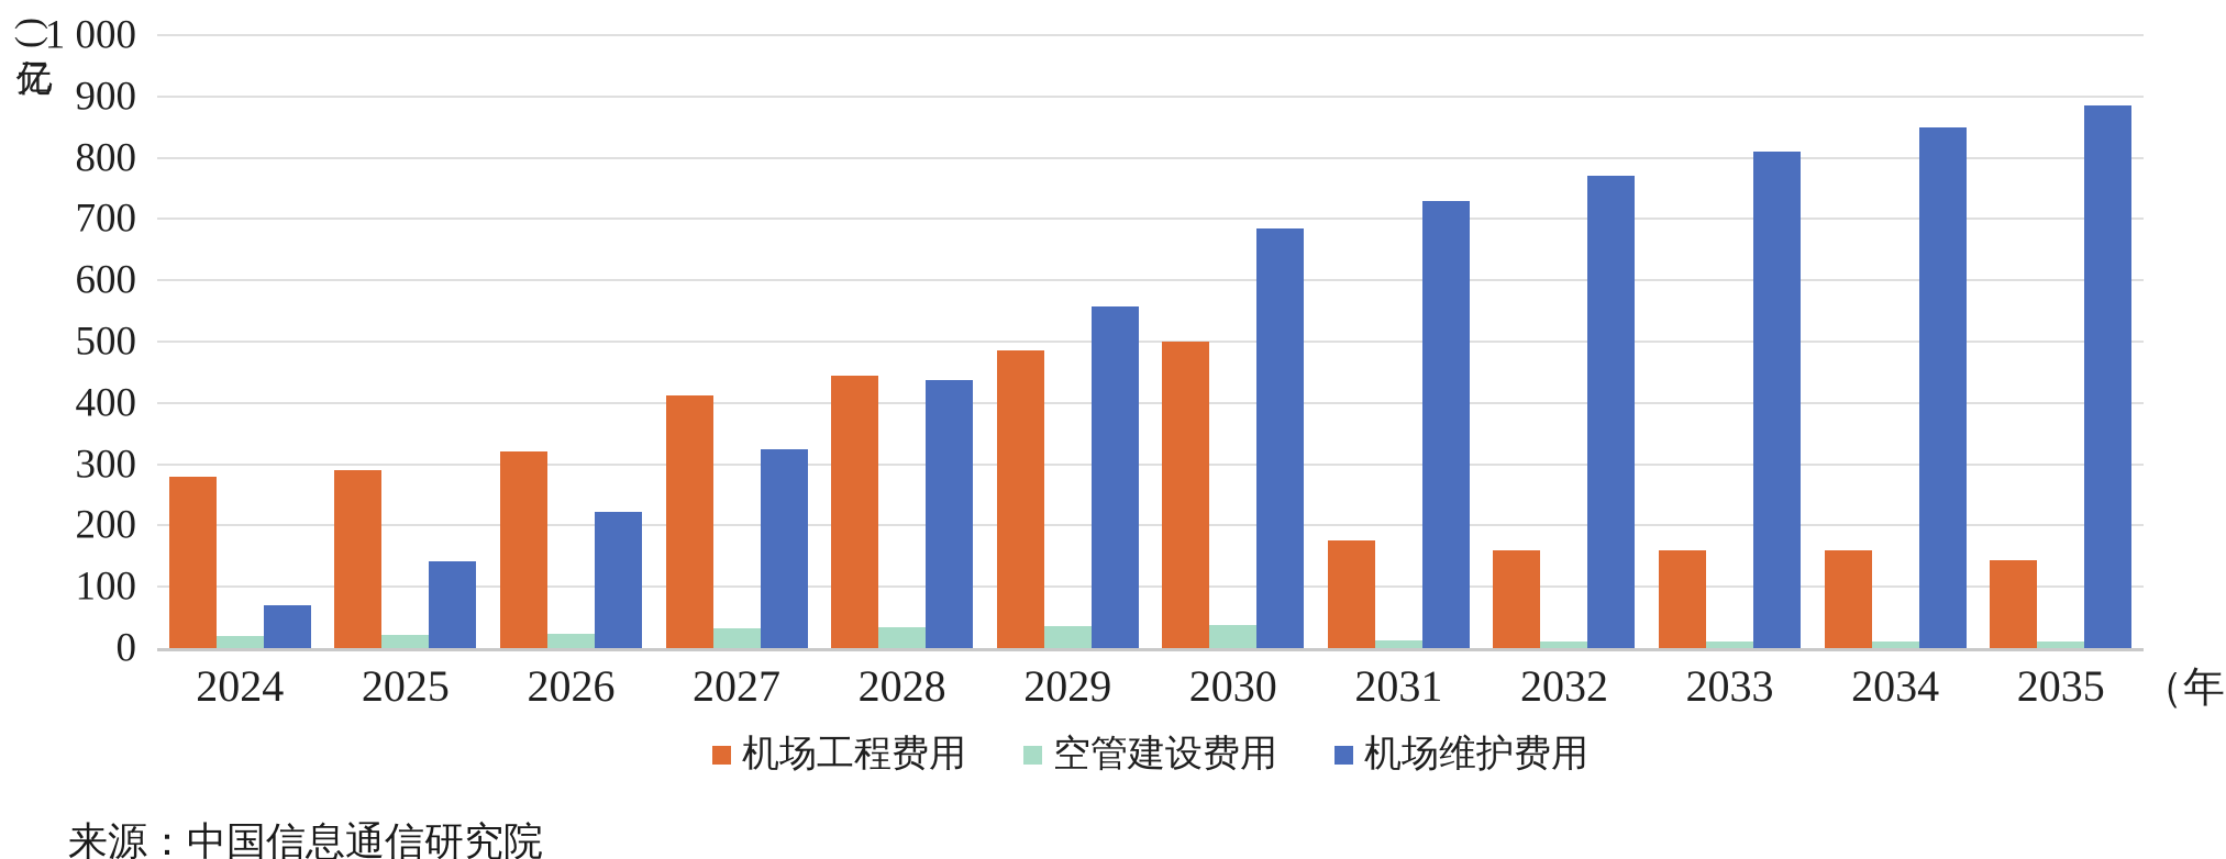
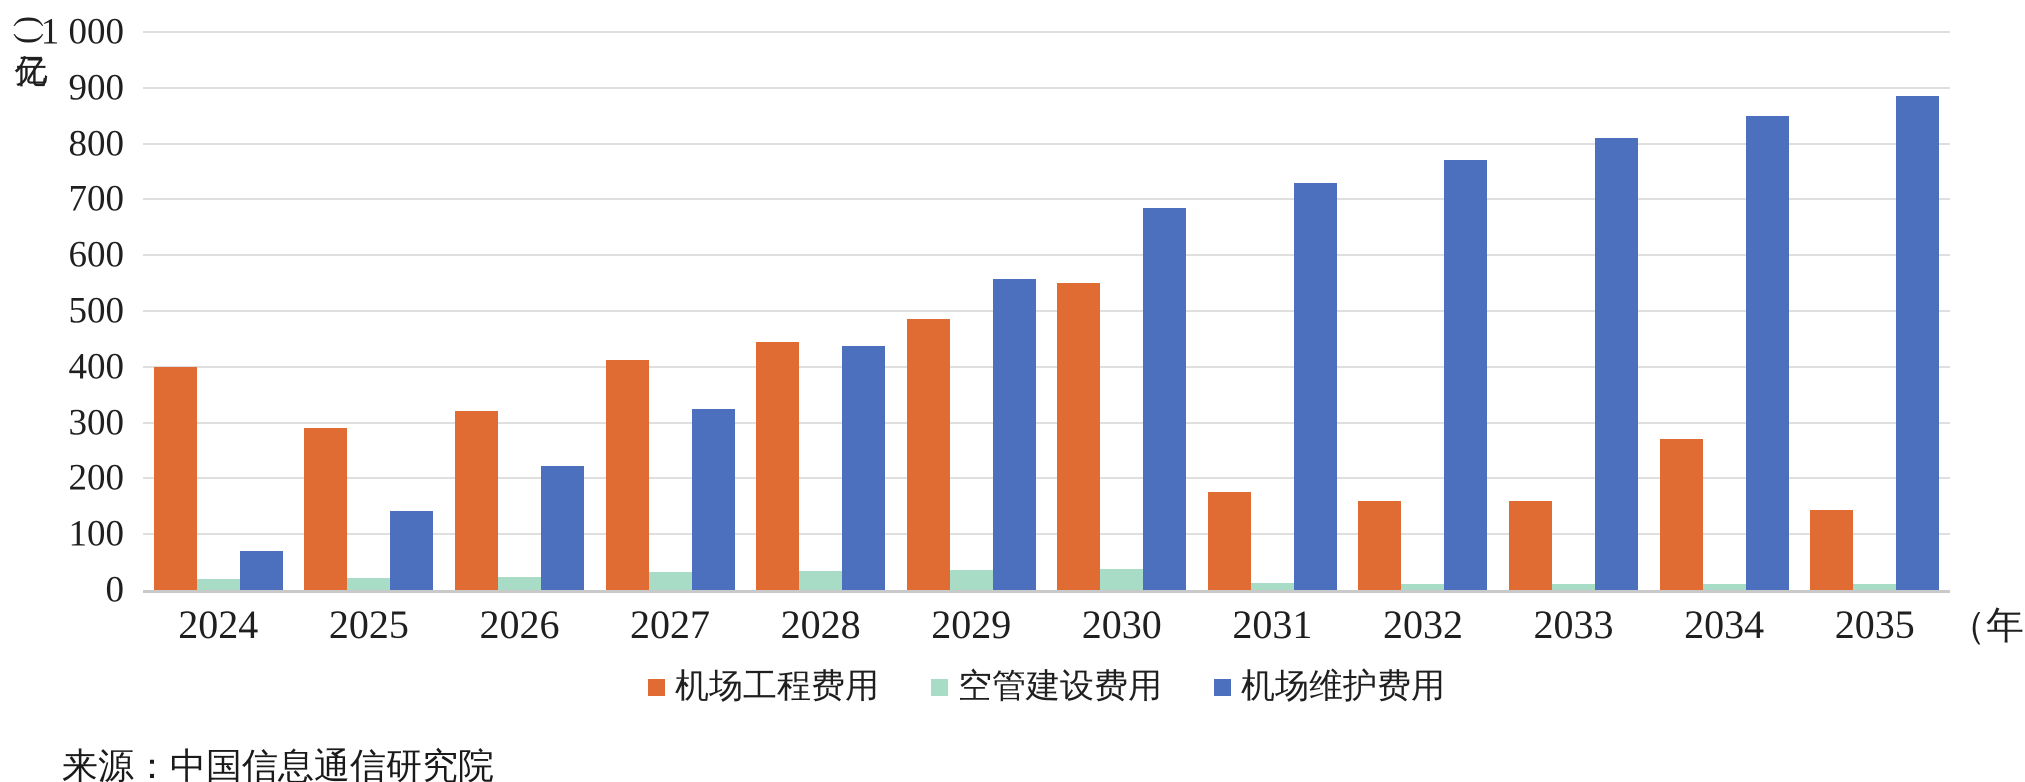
机场工程费用/2024: 280 -> 400
机场工程费用/2030: 500 -> 550
机场工程费用/2034: 160 -> 270
